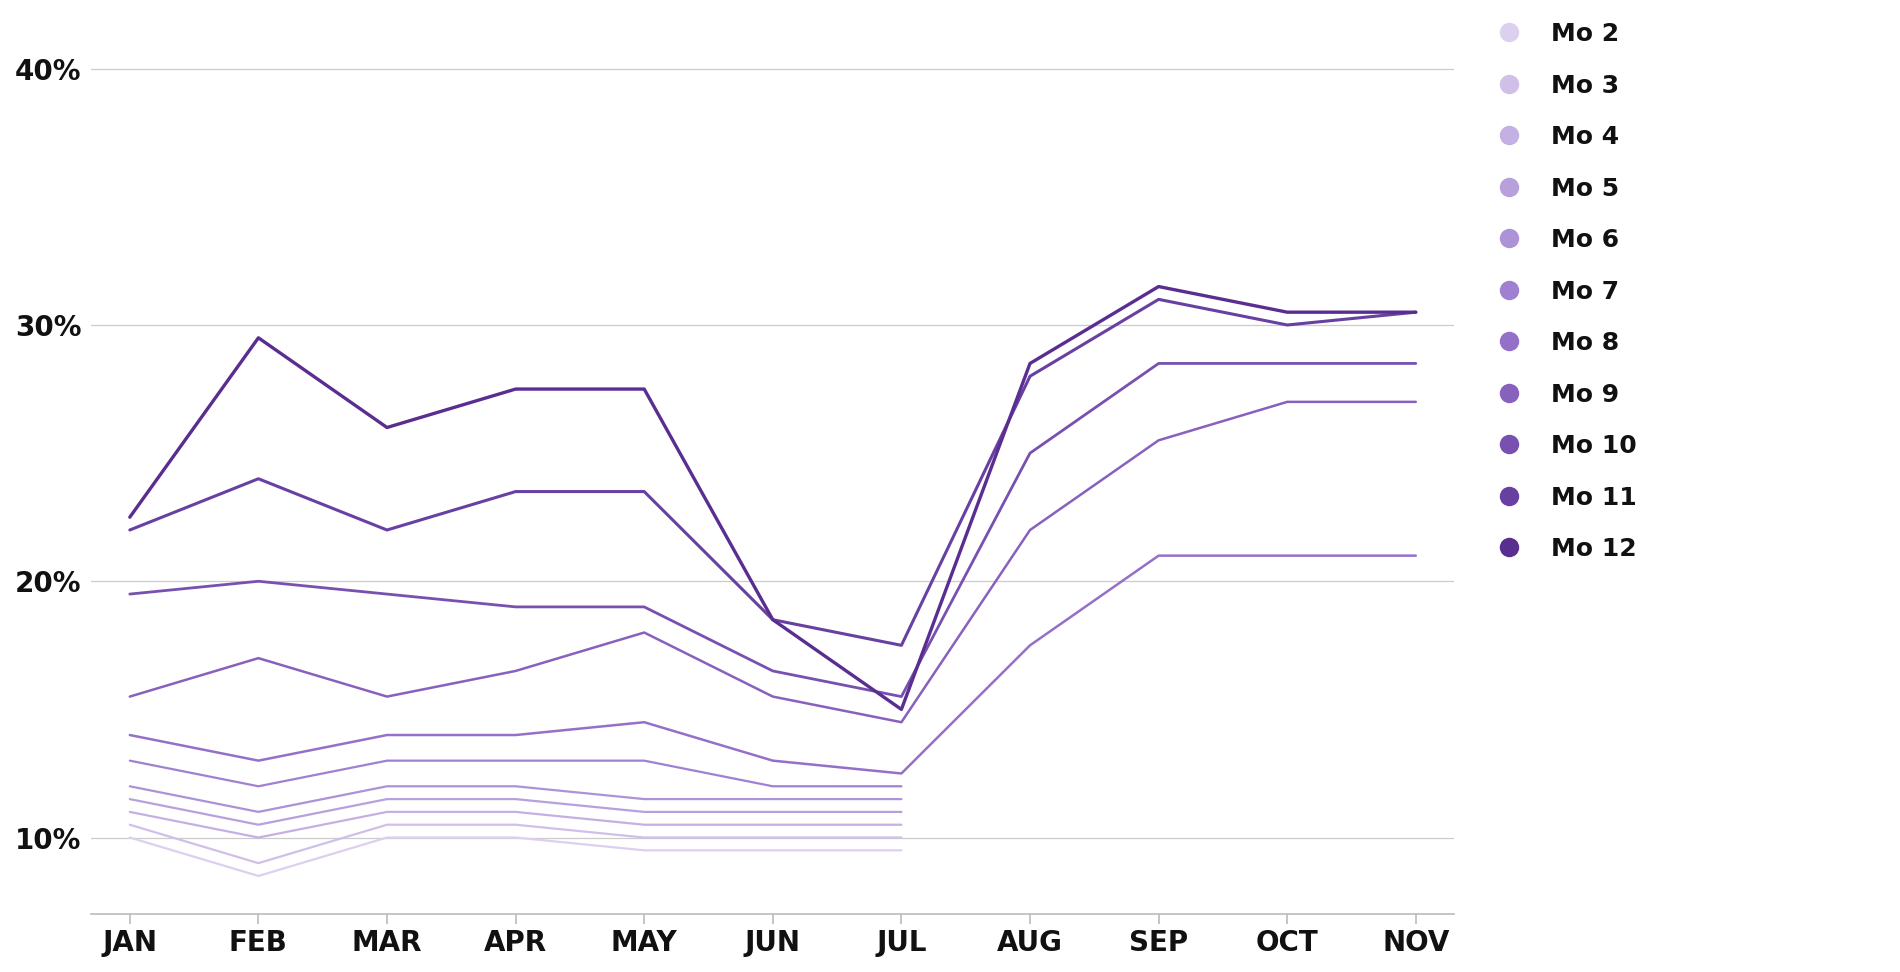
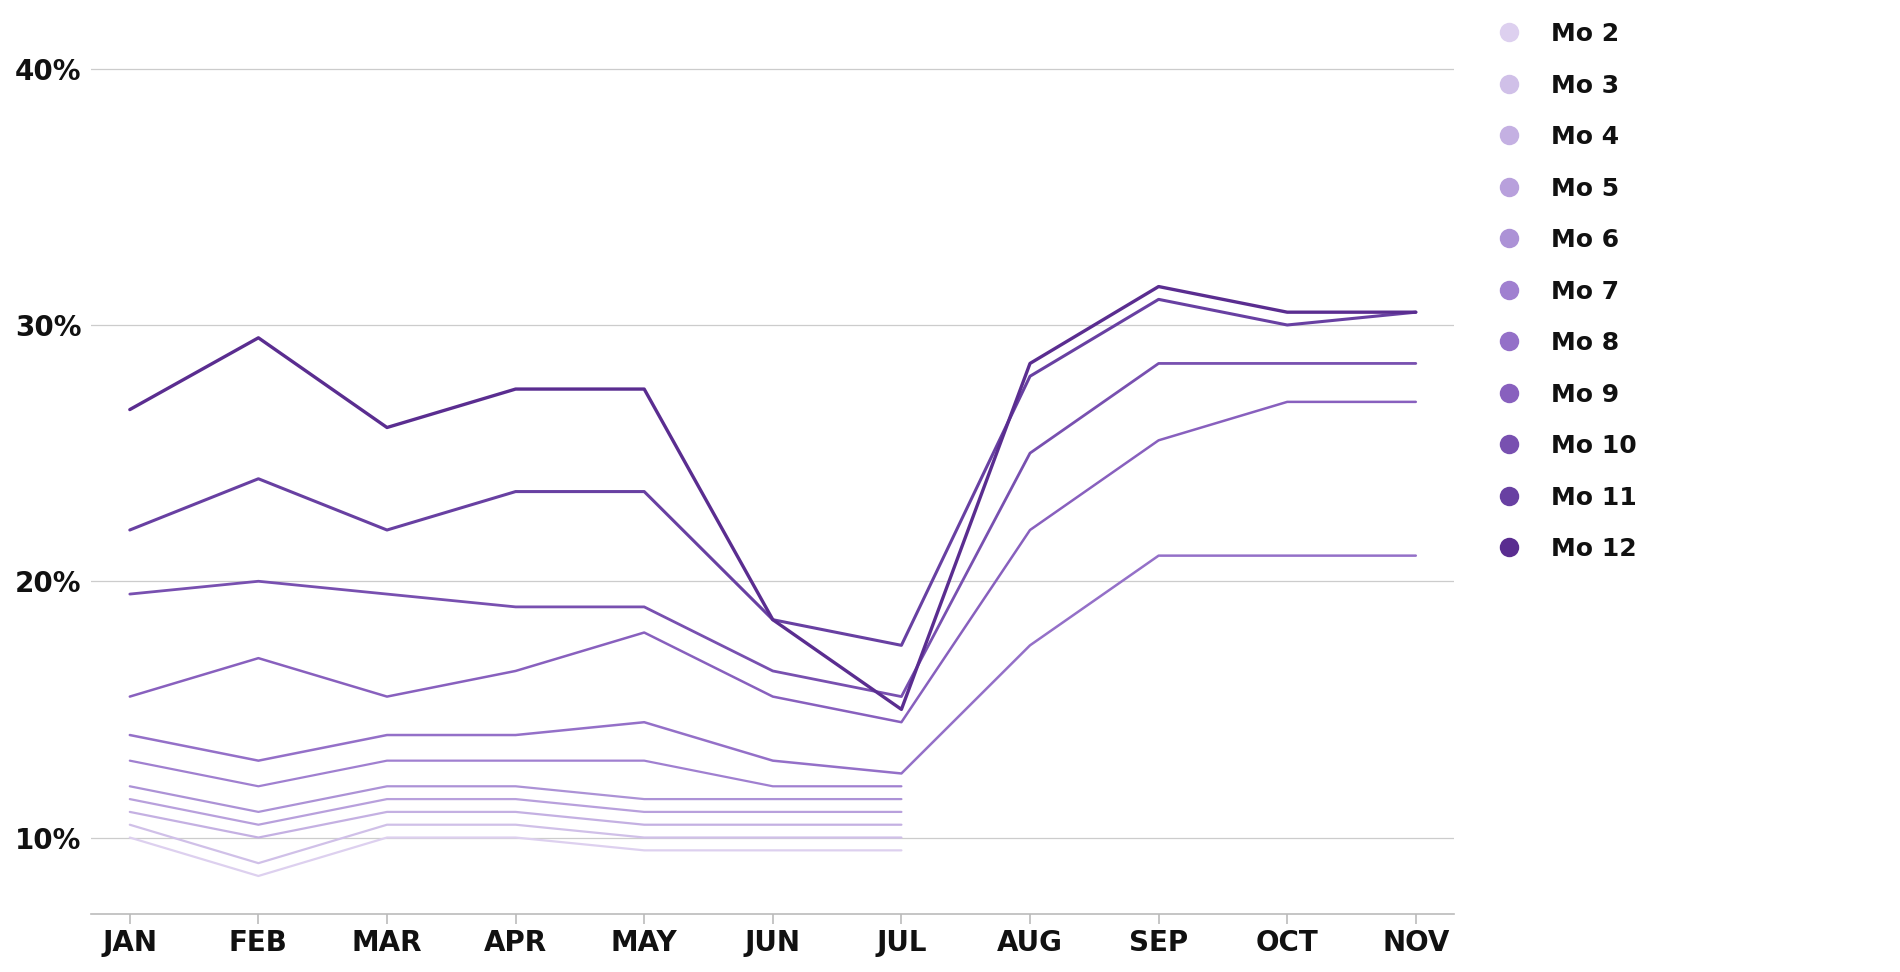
Mo 12/JAN: 22.5% -> 26.7%
